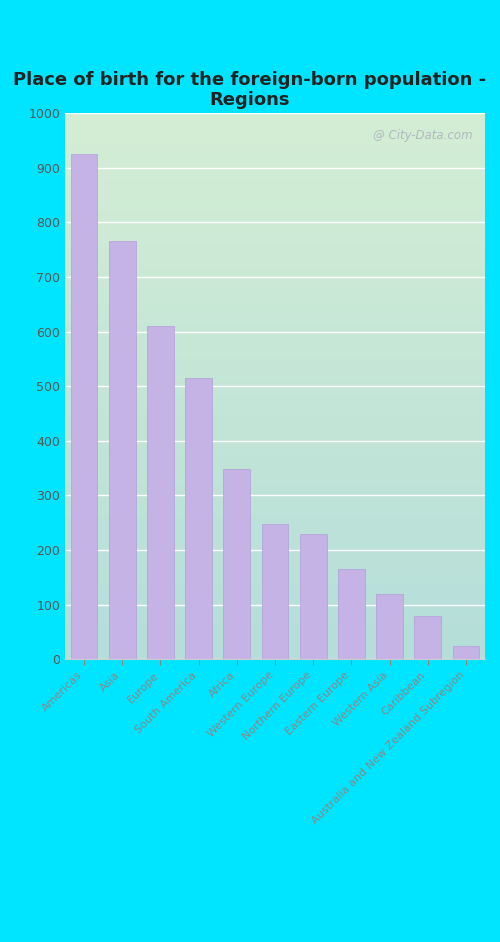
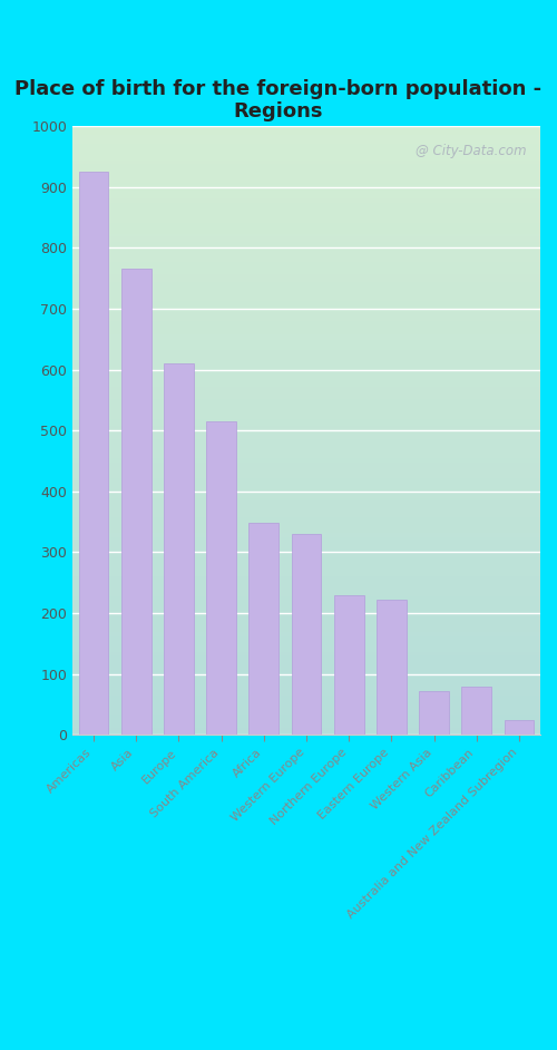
Western Europe: 248 -> 330
Eastern Europe: 165 -> 222
Western Asia: 120 -> 72
